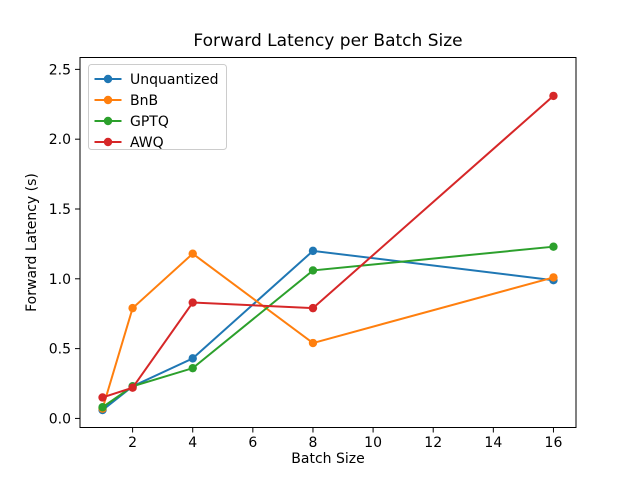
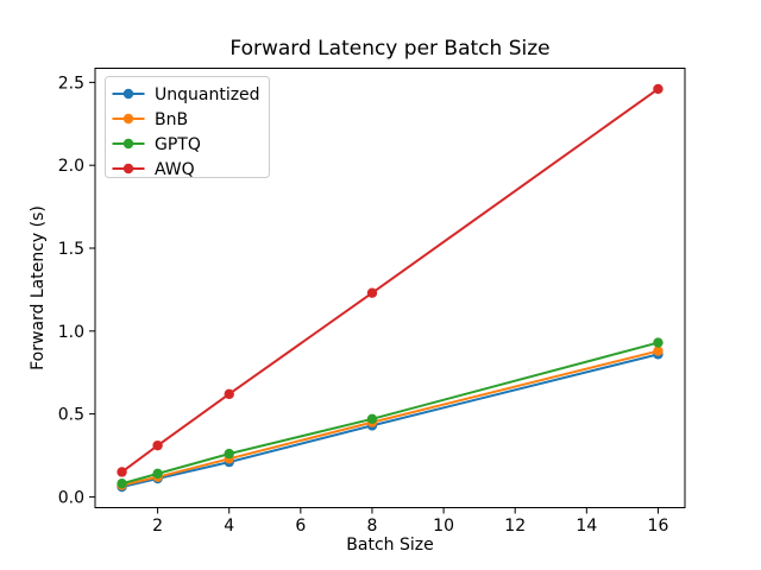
Unquantized/2: 0.23 -> 0.11
BnB/2: 0.79 -> 0.12
GPTQ/2: 0.23 -> 0.14
AWQ/2: 0.22 -> 0.31
Unquantized/4: 0.43 -> 0.21
BnB/4: 1.18 -> 0.23
GPTQ/4: 0.36 -> 0.26
AWQ/4: 0.83 -> 0.62
Unquantized/8: 1.20 -> 0.43
BnB/8: 0.54 -> 0.45
GPTQ/8: 1.06 -> 0.47
AWQ/8: 0.79 -> 1.23
Unquantized/16: 0.99 -> 0.86
BnB/16: 1.01 -> 0.88
GPTQ/16: 1.23 -> 0.93
AWQ/16: 2.31 -> 2.46
